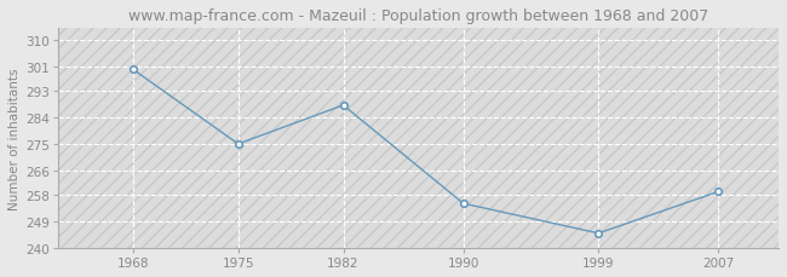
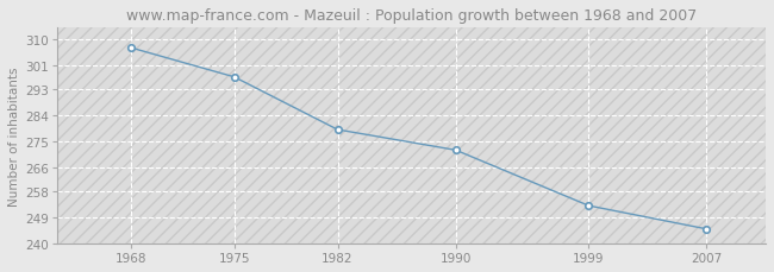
1968: 300 -> 307
1975: 275 -> 297
1982: 288 -> 279
1990: 255 -> 272
1999: 245 -> 253
2007: 259 -> 245
